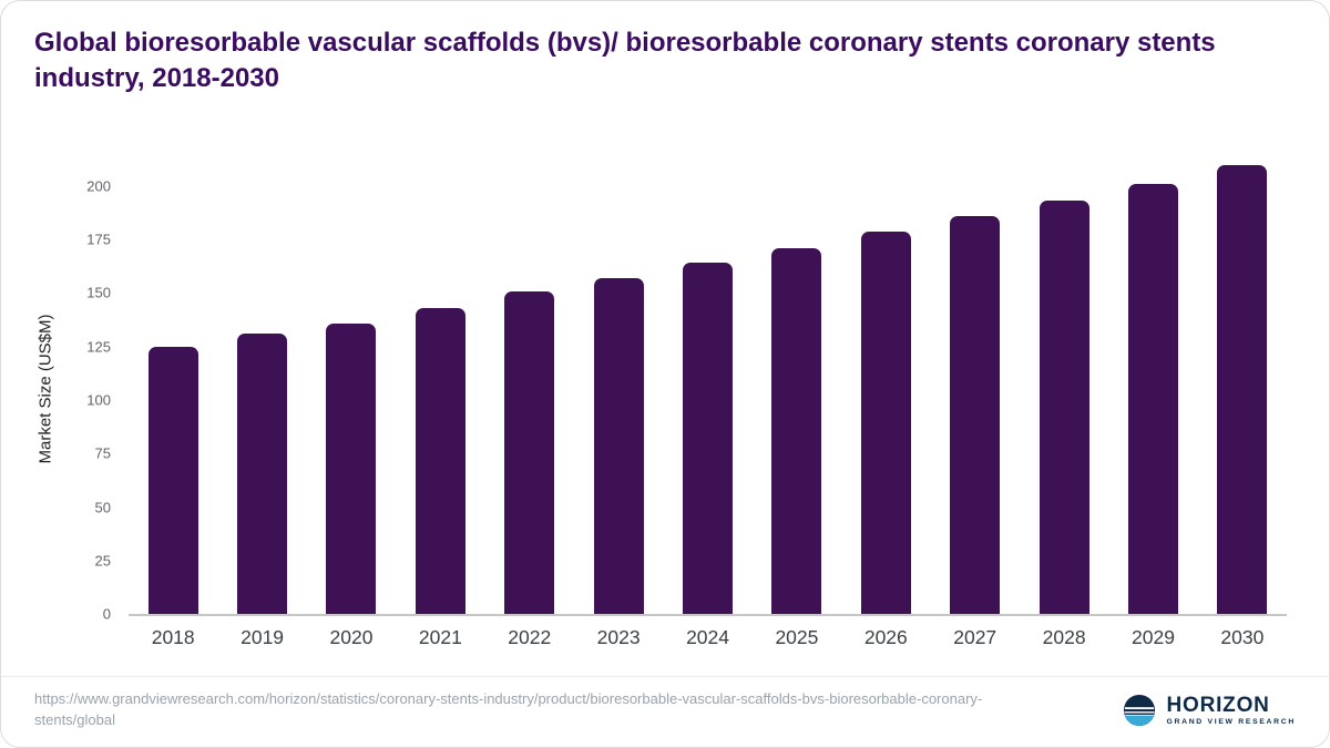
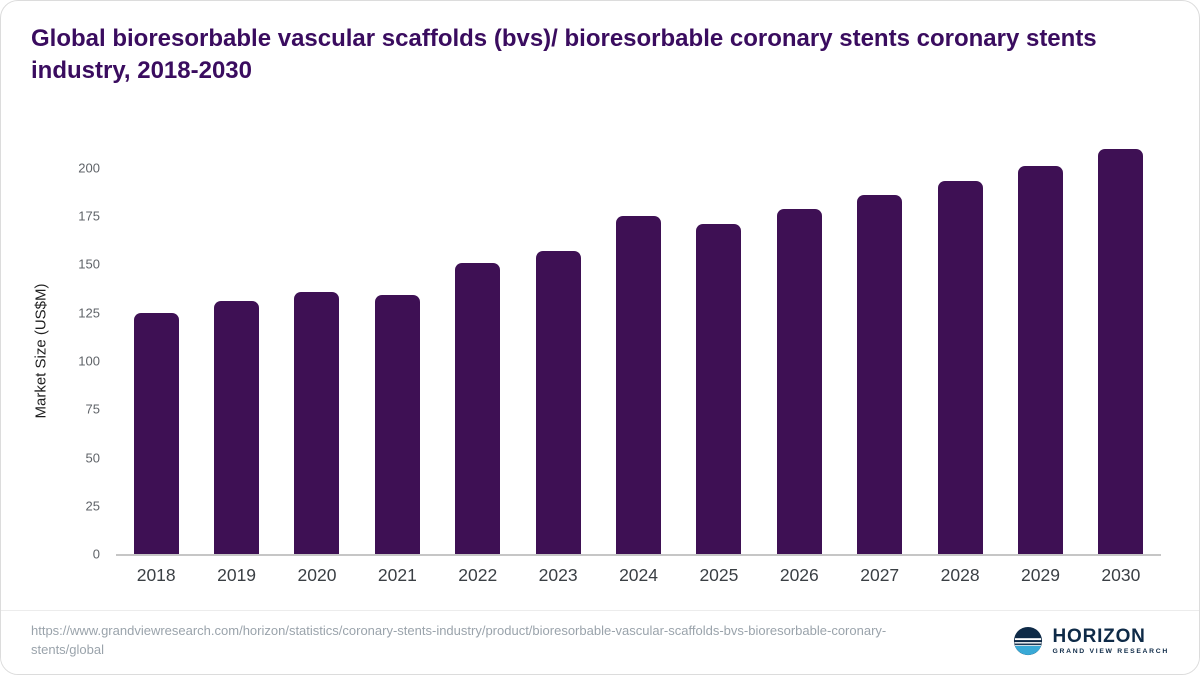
2021: 143 -> 134
2024: 164 -> 175
